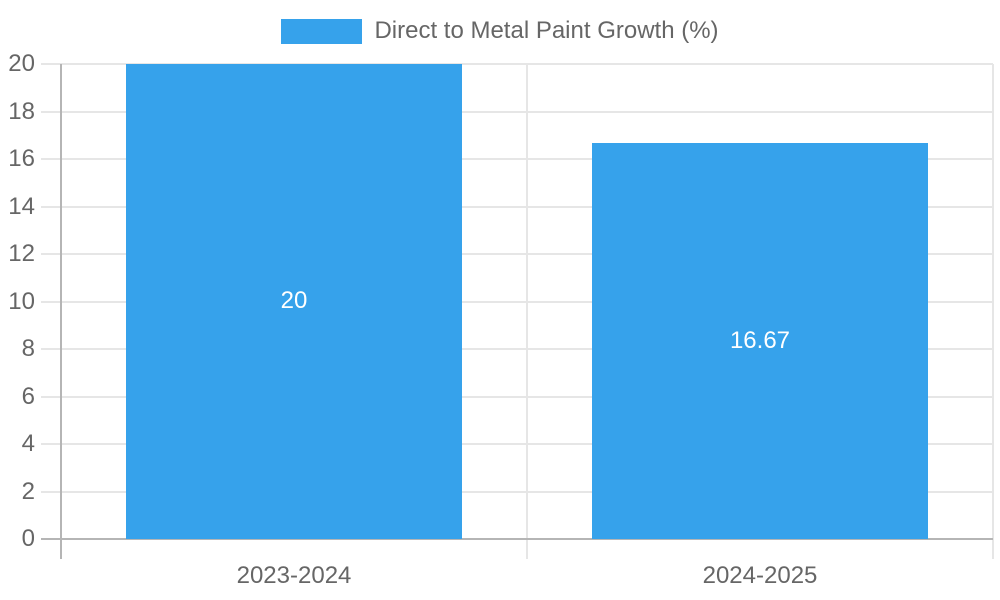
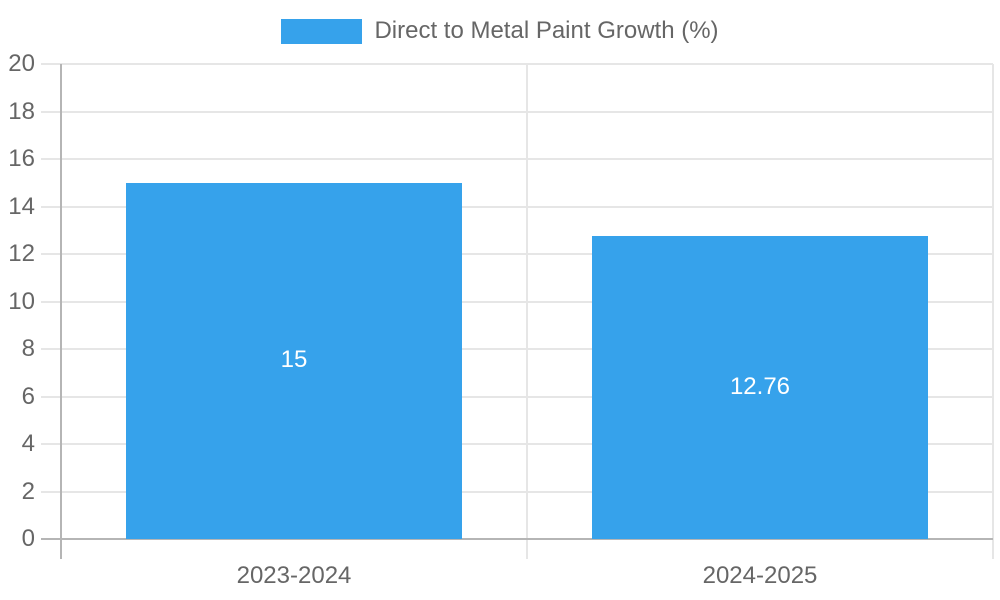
2023-2024: 20 -> 15
2024-2025: 16.67 -> 12.76
